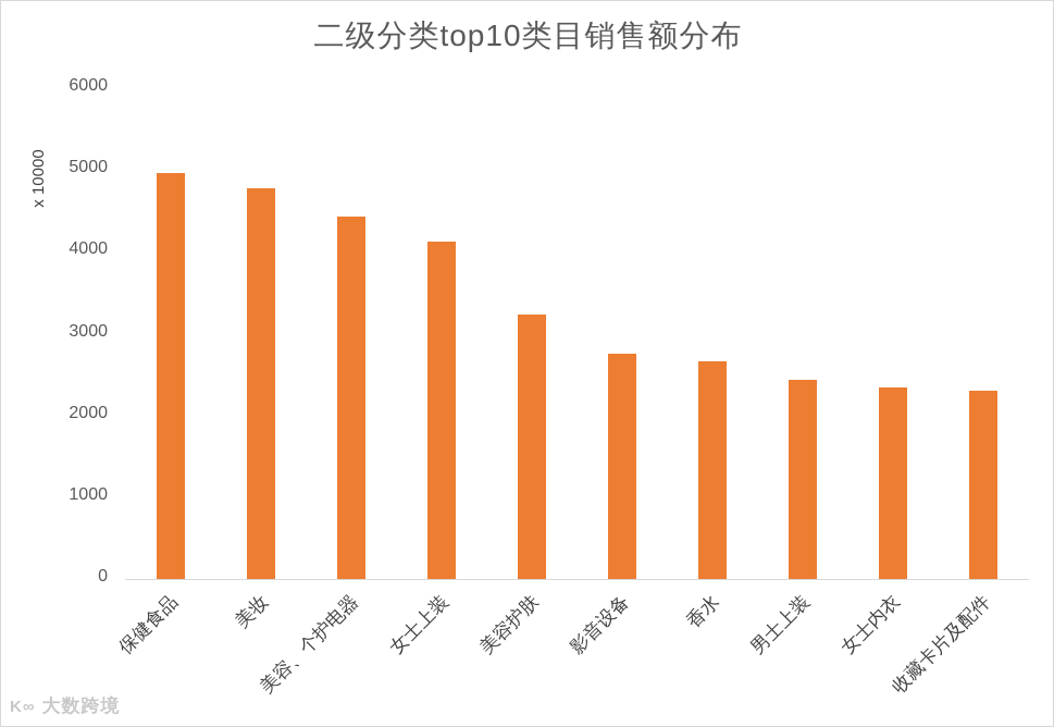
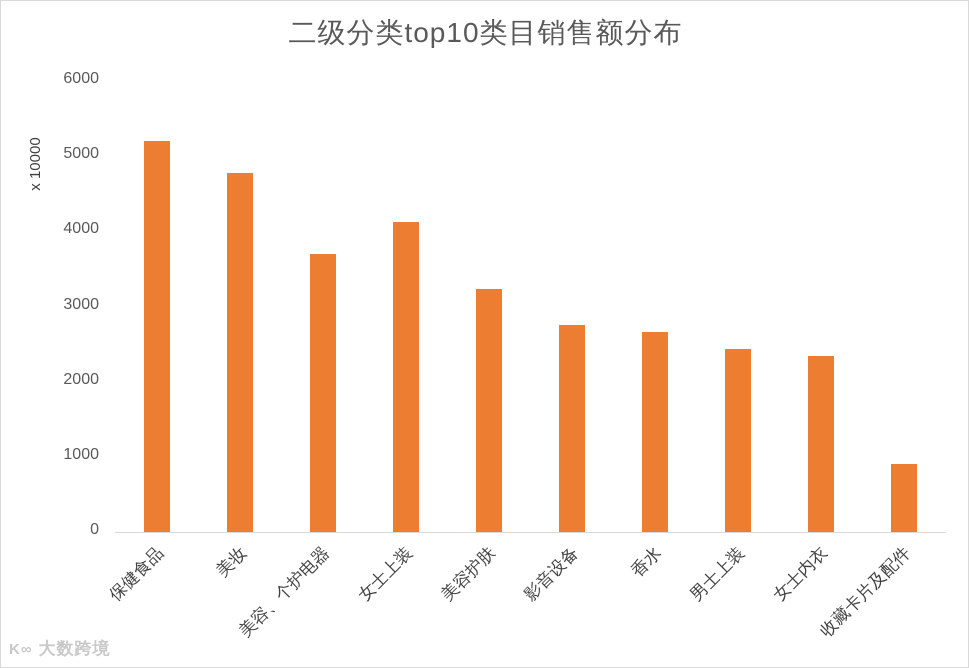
保健食品: 5000 -> 5200
美容、个护电器: 4400 -> 3700
收藏卡片及配件: 2300 -> 900
